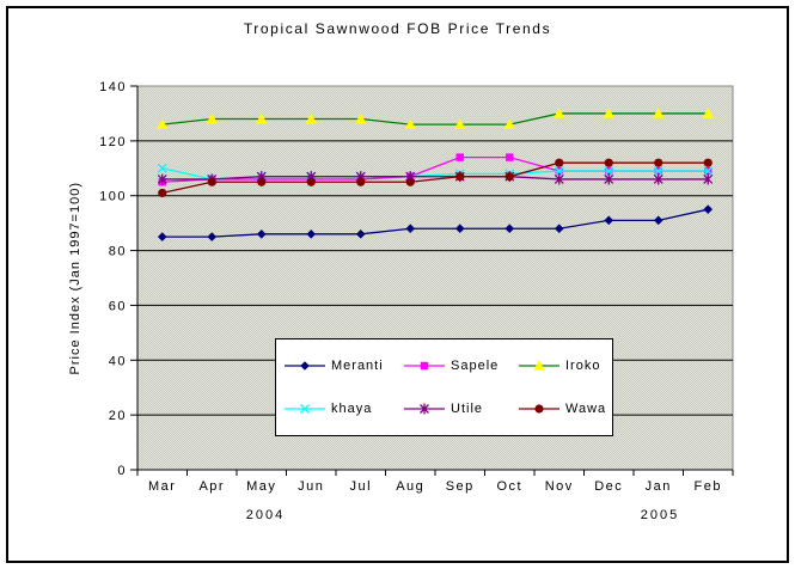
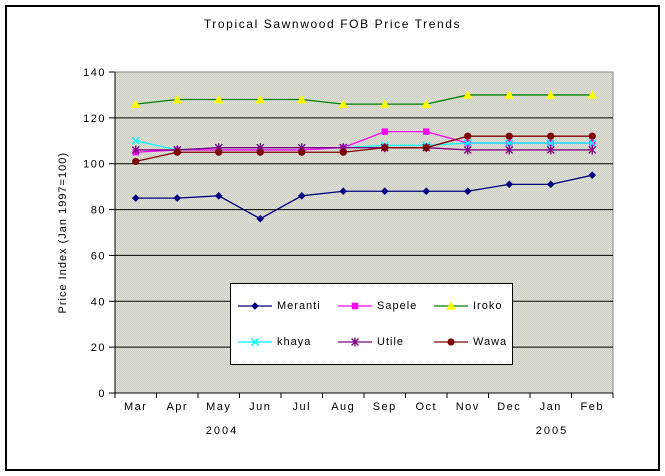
Meranti/Jun: 86 -> 76
